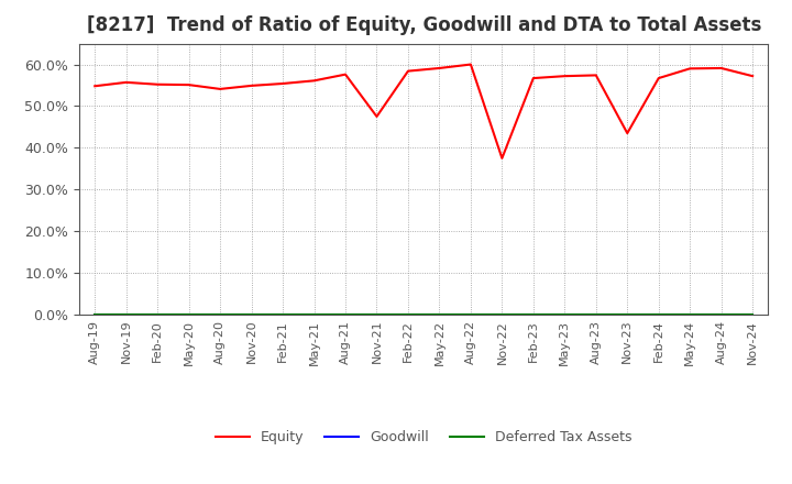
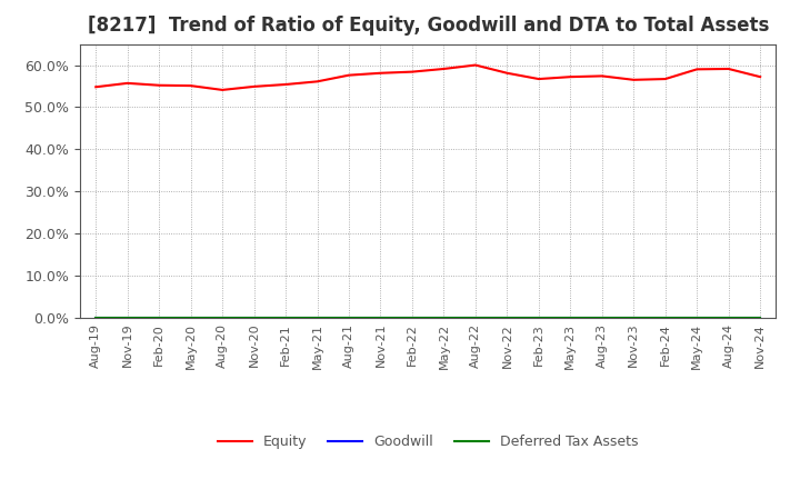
Equity/Nov-21: 47.5% -> 58.1%
Equity/Nov-22: 37.5% -> 58.1%
Equity/Nov-23: 43.5% -> 56.5%
